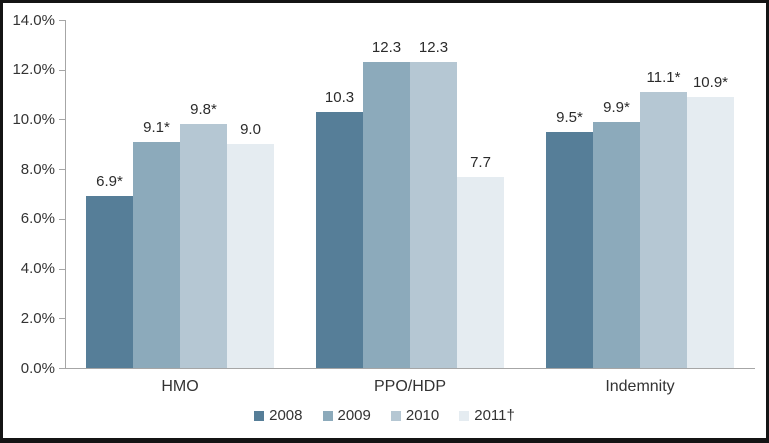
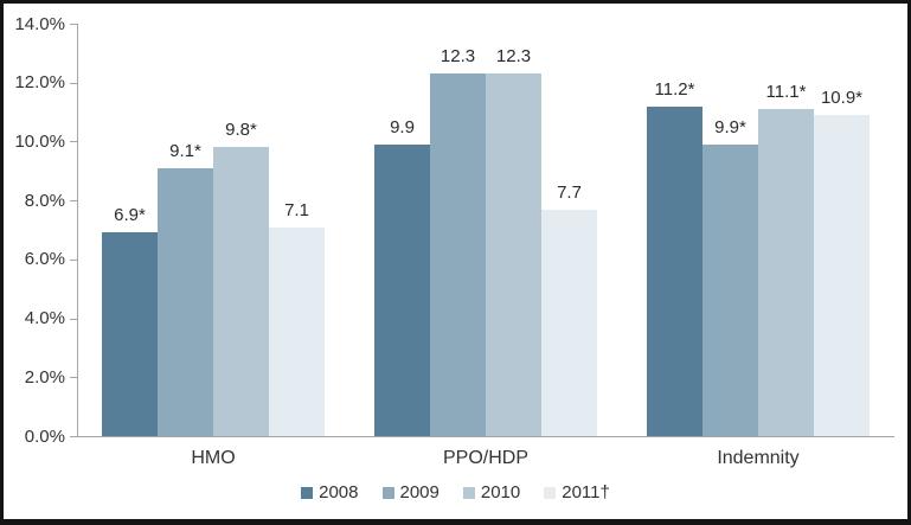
2011†/HMO: 9.0 -> 7.1
2008/PPO/HDP: 10.3 -> 9.9
2008/Indemnity: 9.5 -> 11.2
